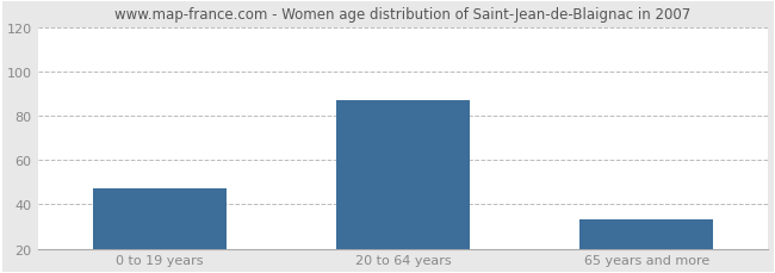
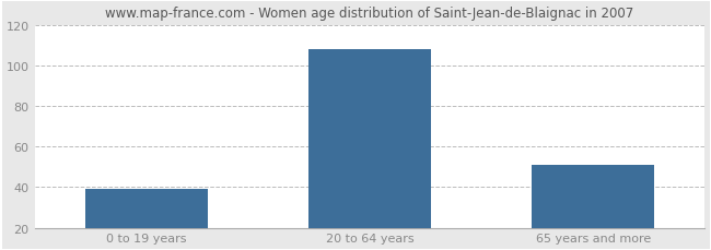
0 to 19 years: 47 -> 39
20 to 64 years: 87 -> 108
65 years and more: 33 -> 51
